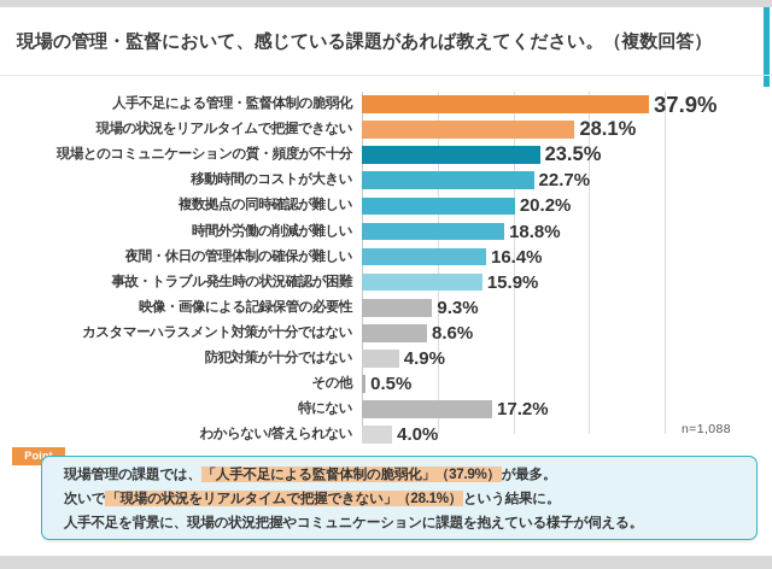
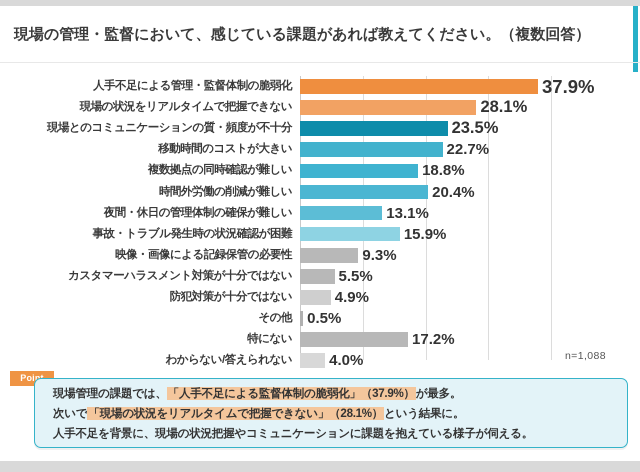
複数拠点の同時確認が難しい: 20.2% -> 18.8%
時間外労働の削減が難しい: 18.8% -> 20.4%
夜間・休日の管理体制の確保が難しい: 16.4% -> 13.1%
カスタマーハラスメント対策が十分ではない: 8.6% -> 5.5%
